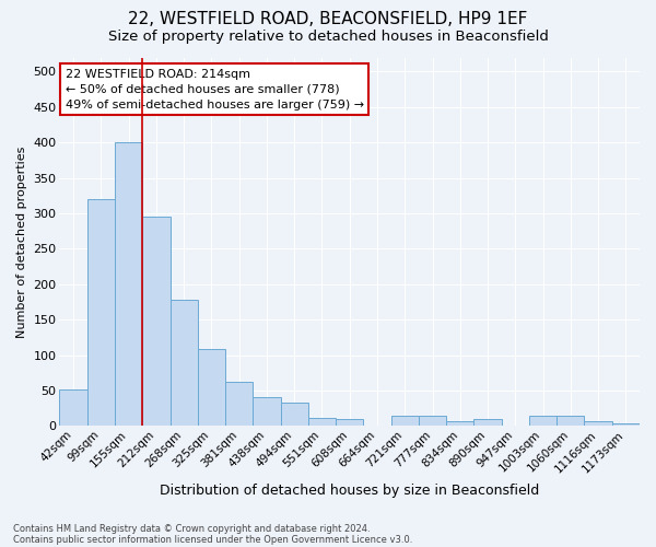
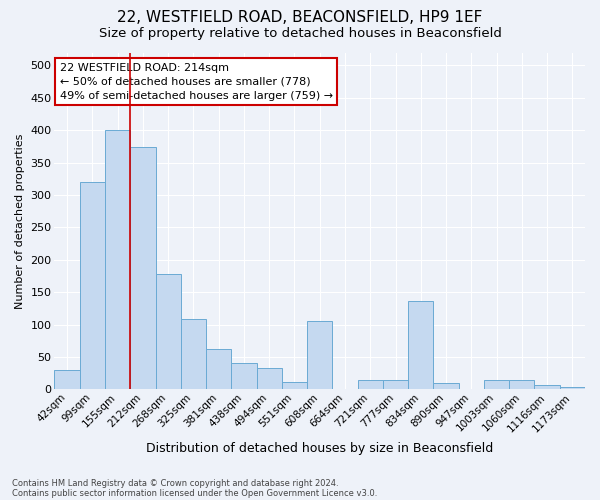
42sqm: 52 -> 30
212sqm: 295 -> 374
608sqm: 10 -> 106
834sqm: 7 -> 136
